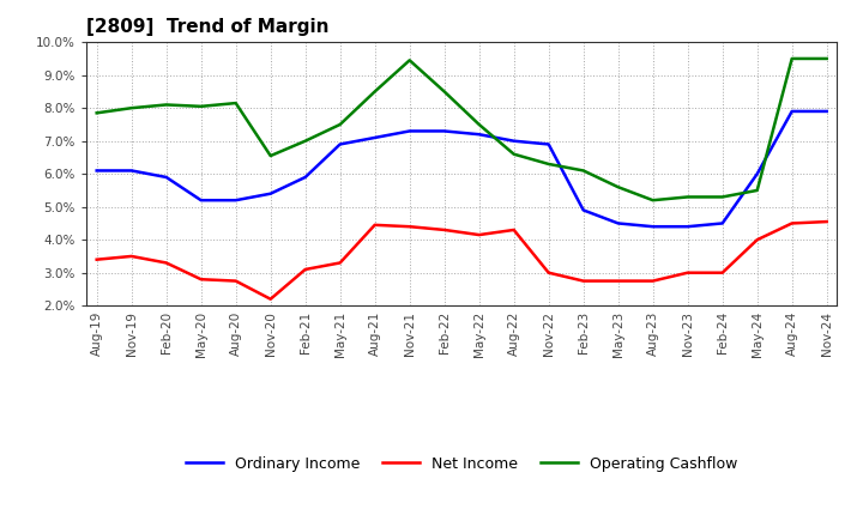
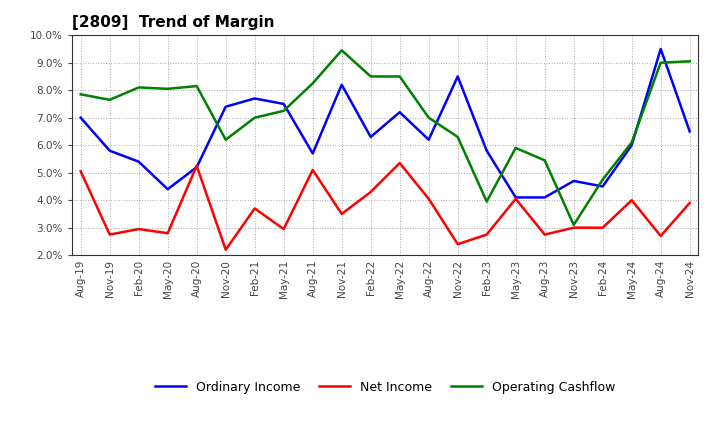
Ordinary Income/Aug-19: 6.1% -> 7.0%
Net Income/Aug-19: 3.40% -> 5.05%
Ordinary Income/Nov-19: 6.1% -> 5.8%
Net Income/Nov-19: 3.50% -> 2.75%
Operating Cashflow/Nov-19: 8.00% -> 7.65%
Ordinary Income/Feb-20: 5.9% -> 5.4%
Net Income/Feb-20: 3.30% -> 2.95%
Ordinary Income/May-20: 5.2% -> 4.4%
Net Income/Aug-20: 2.75% -> 5.25%
Ordinary Income/Nov-20: 5.4% -> 7.4%
Operating Cashflow/Nov-20: 6.55% -> 6.20%
Ordinary Income/Feb-21: 5.9% -> 7.7%
Net Income/Feb-21: 3.10% -> 3.70%
Ordinary Income/May-21: 6.9% -> 7.5%
Net Income/May-21: 3.30% -> 2.95%
Operating Cashflow/May-21: 7.50% -> 7.25%
Ordinary Income/Aug-21: 7.1% -> 5.7%
Net Income/Aug-21: 4.45% -> 5.10%
Operating Cashflow/Aug-21: 8.50% -> 8.25%
Ordinary Income/Nov-21: 7.3% -> 8.2%
Net Income/Nov-21: 4.40% -> 3.50%
Ordinary Income/Feb-22: 7.3% -> 6.3%
Net Income/May-22: 4.15% -> 5.35%
Operating Cashflow/May-22: 7.50% -> 8.50%
Ordinary Income/Aug-22: 7.0% -> 6.2%
Net Income/Aug-22: 4.30% -> 4.05%
Operating Cashflow/Aug-22: 6.60% -> 7.00%
Ordinary Income/Nov-22: 6.9% -> 8.5%
Net Income/Nov-22: 3.00% -> 2.40%
Ordinary Income/Feb-23: 4.9% -> 5.8%
Operating Cashflow/Feb-23: 6.10% -> 3.95%
Ordinary Income/May-23: 4.5% -> 4.1%
Net Income/May-23: 2.75% -> 4.05%
Operating Cashflow/May-23: 5.60% -> 5.90%
Ordinary Income/Aug-23: 4.4% -> 4.1%
Operating Cashflow/Aug-23: 5.20% -> 5.45%
Ordinary Income/Nov-23: 4.4% -> 4.7%
Operating Cashflow/Nov-23: 5.30% -> 3.10%
Operating Cashflow/Feb-24: 5.30% -> 4.75%
Operating Cashflow/May-24: 5.50% -> 6.10%
Ordinary Income/Aug-24: 7.9% -> 9.5%
Net Income/Aug-24: 4.50% -> 2.70%
Operating Cashflow/Aug-24: 9.50% -> 9.00%
Ordinary Income/Nov-24: 7.9% -> 6.5%
Net Income/Nov-24: 4.55% -> 3.90%
Operating Cashflow/Nov-24: 9.50% -> 9.05%
